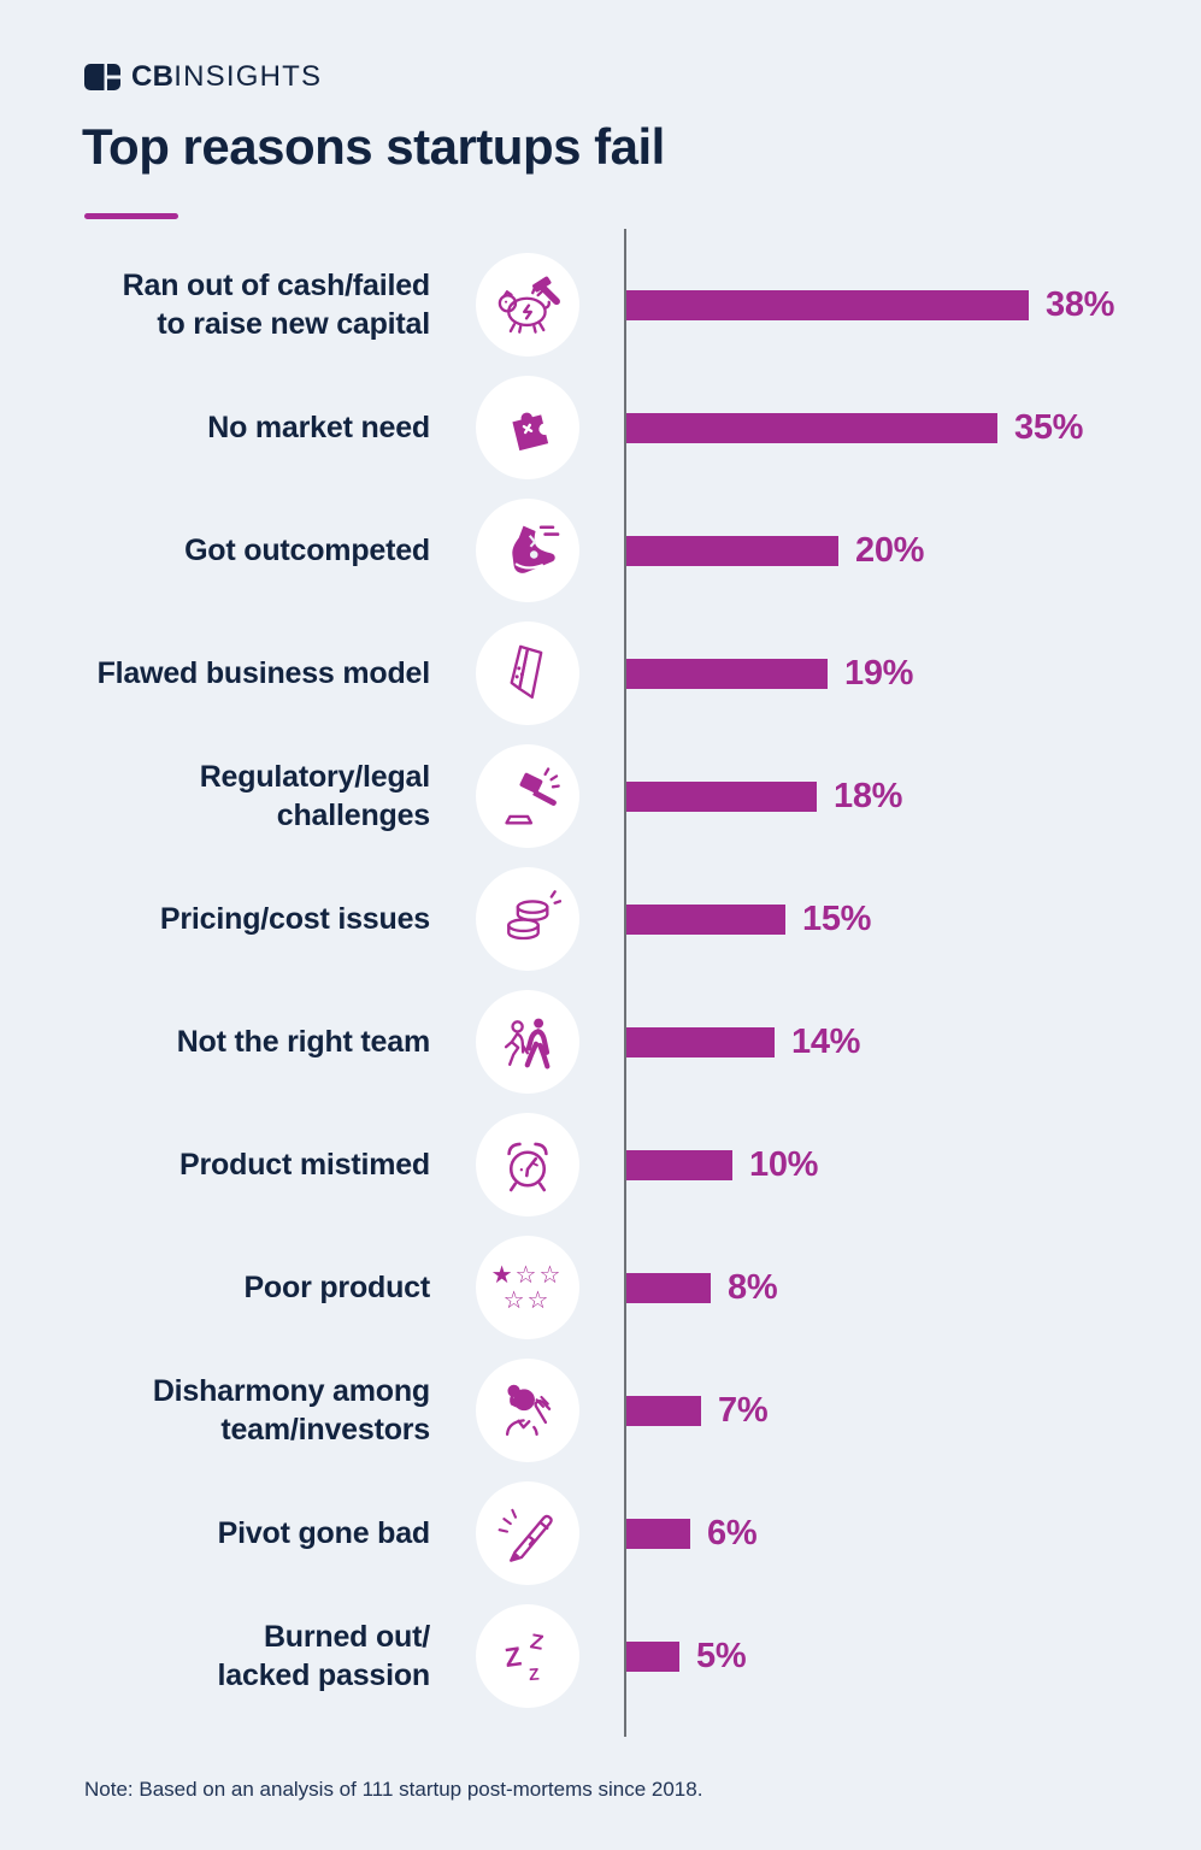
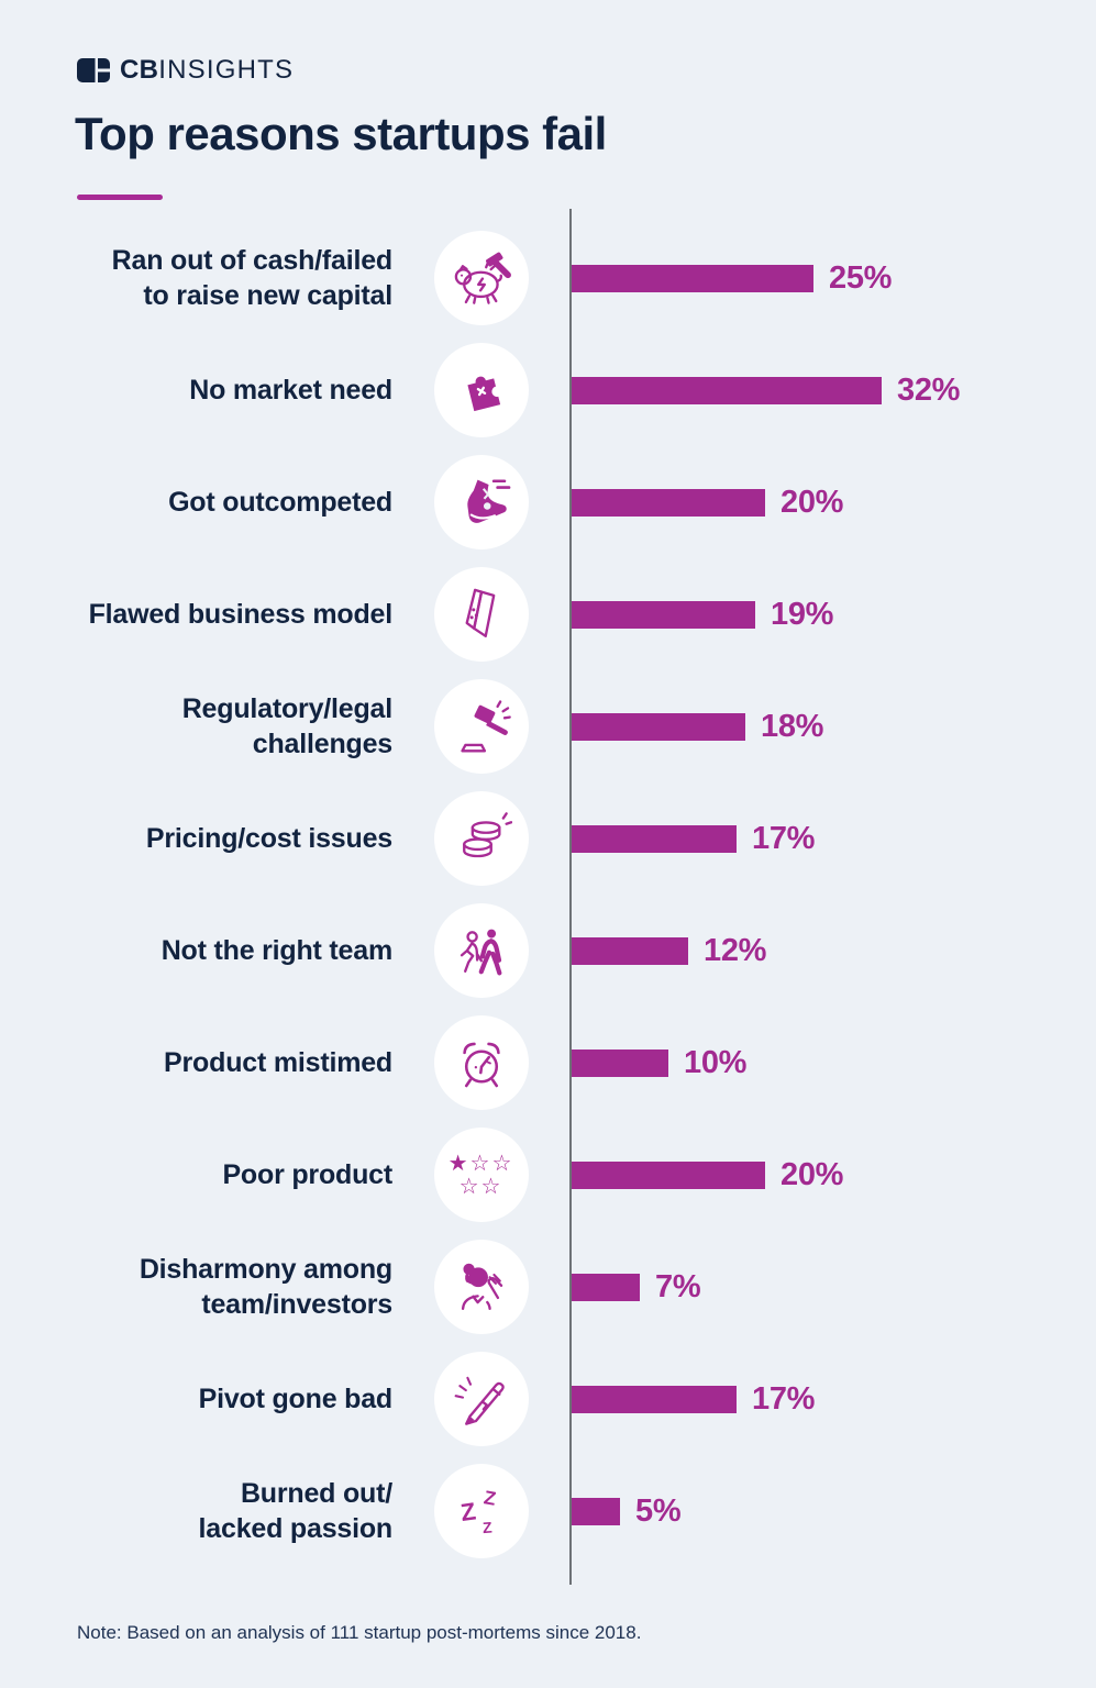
Ran out of cash/failed to raise new capital: 38% -> 25%
No market need: 35% -> 32%
Pricing/cost issues: 15% -> 17%
Not the right team: 14% -> 12%
Poor product: 8% -> 20%
Pivot gone bad: 6% -> 17%
